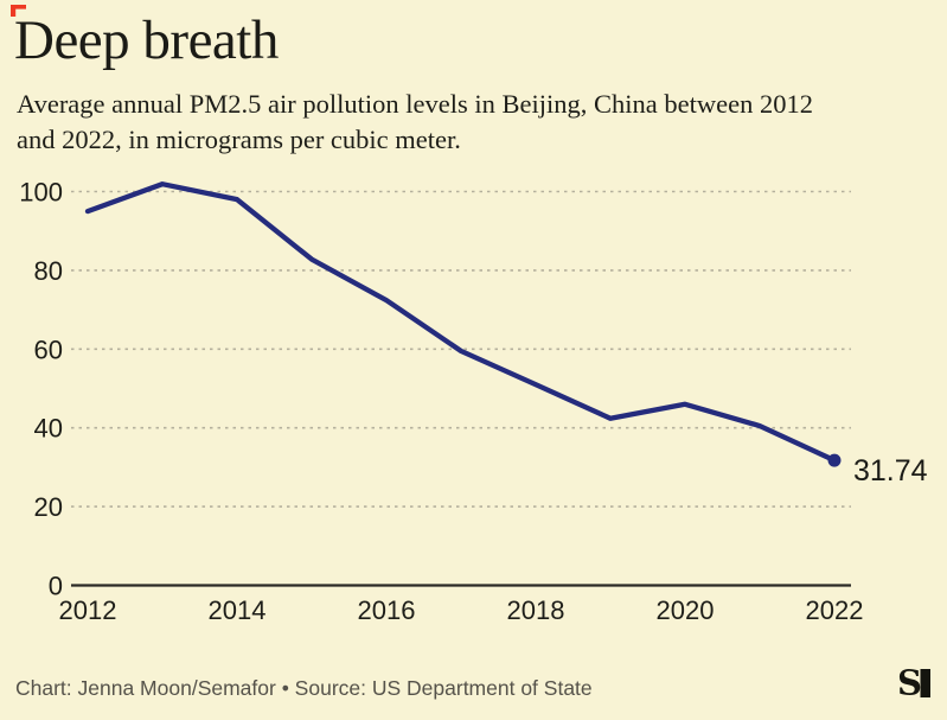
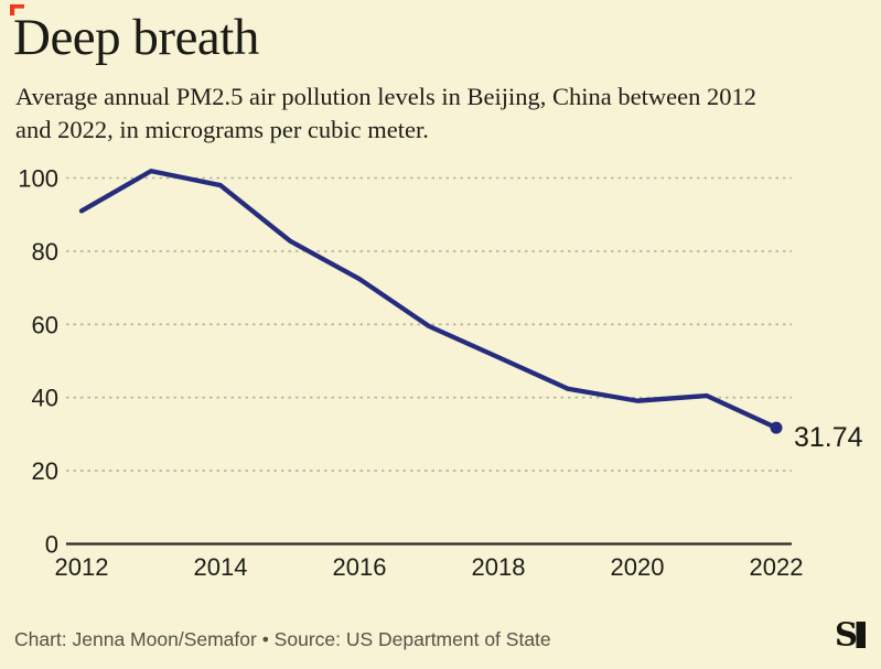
2012: 95 -> 91
2020: 46 -> 39
